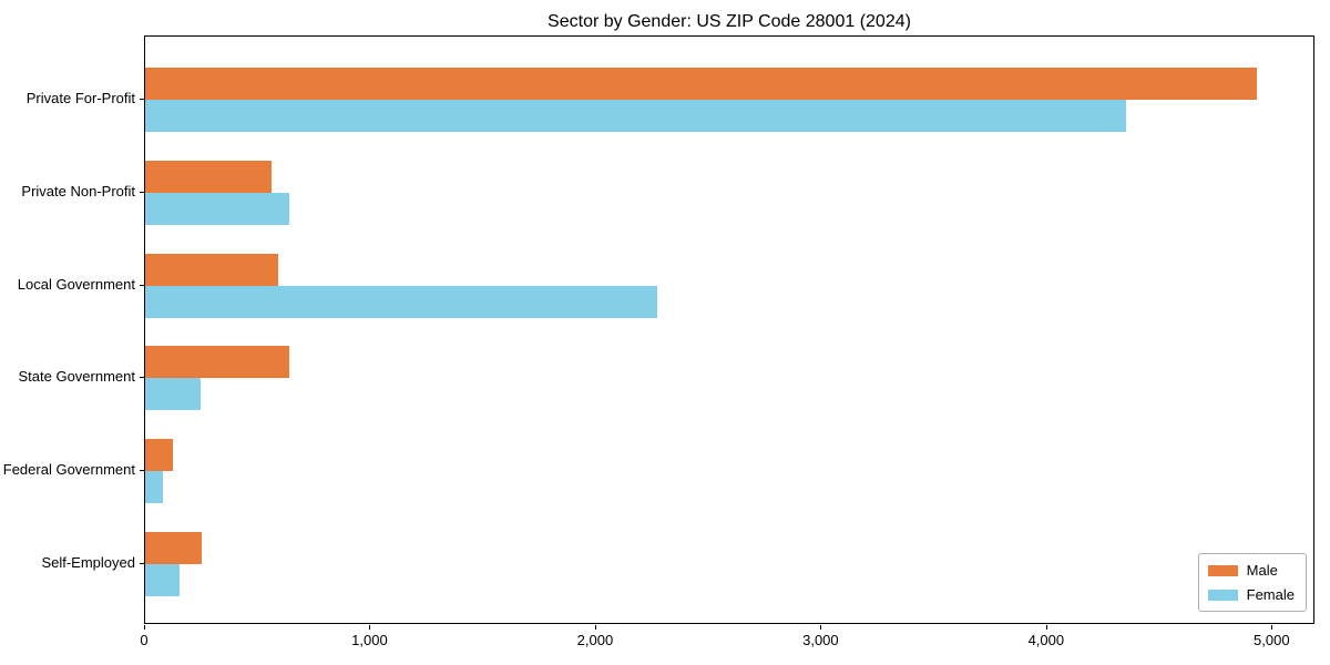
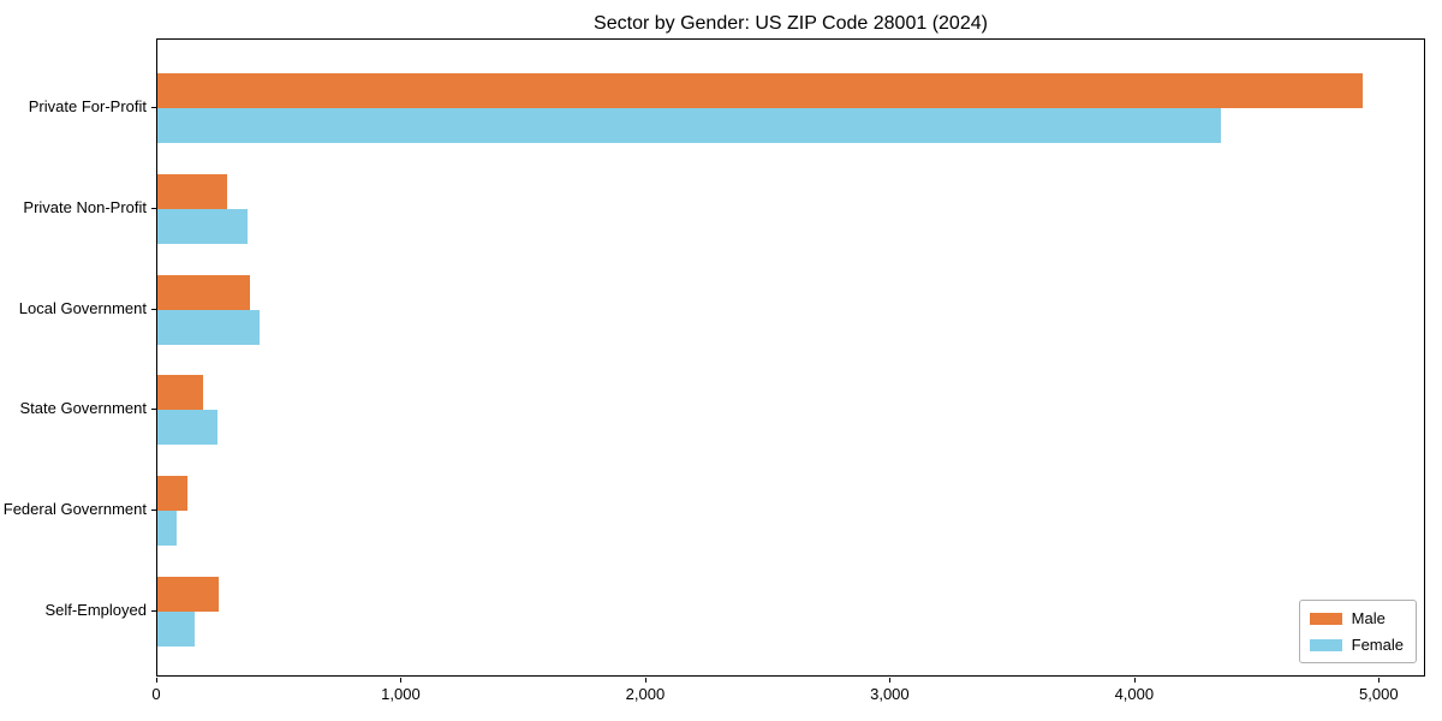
Male/Private Non-Profit: 560 -> 280
Female/Private Non-Profit: 640 -> 370
Male/Local Government: 590 -> 380
Female/Local Government: 2270 -> 420
Male/State Government: 640 -> 180
